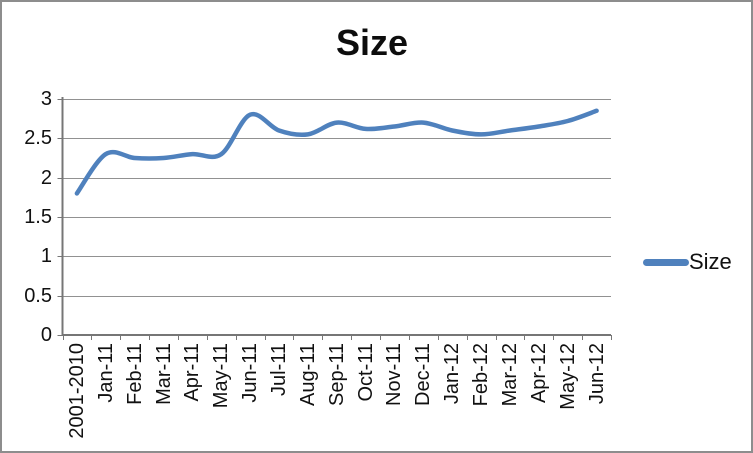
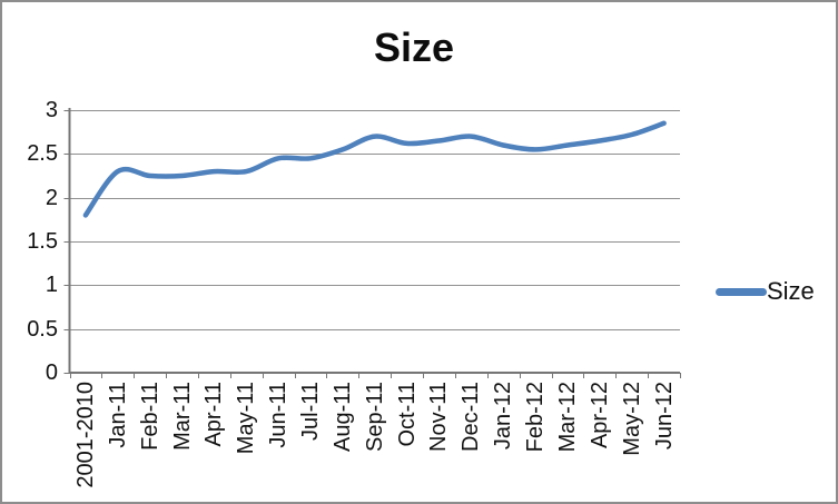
Jun-11: 2.8 -> 2.5
Jul-11: 2.6 -> 2.5
